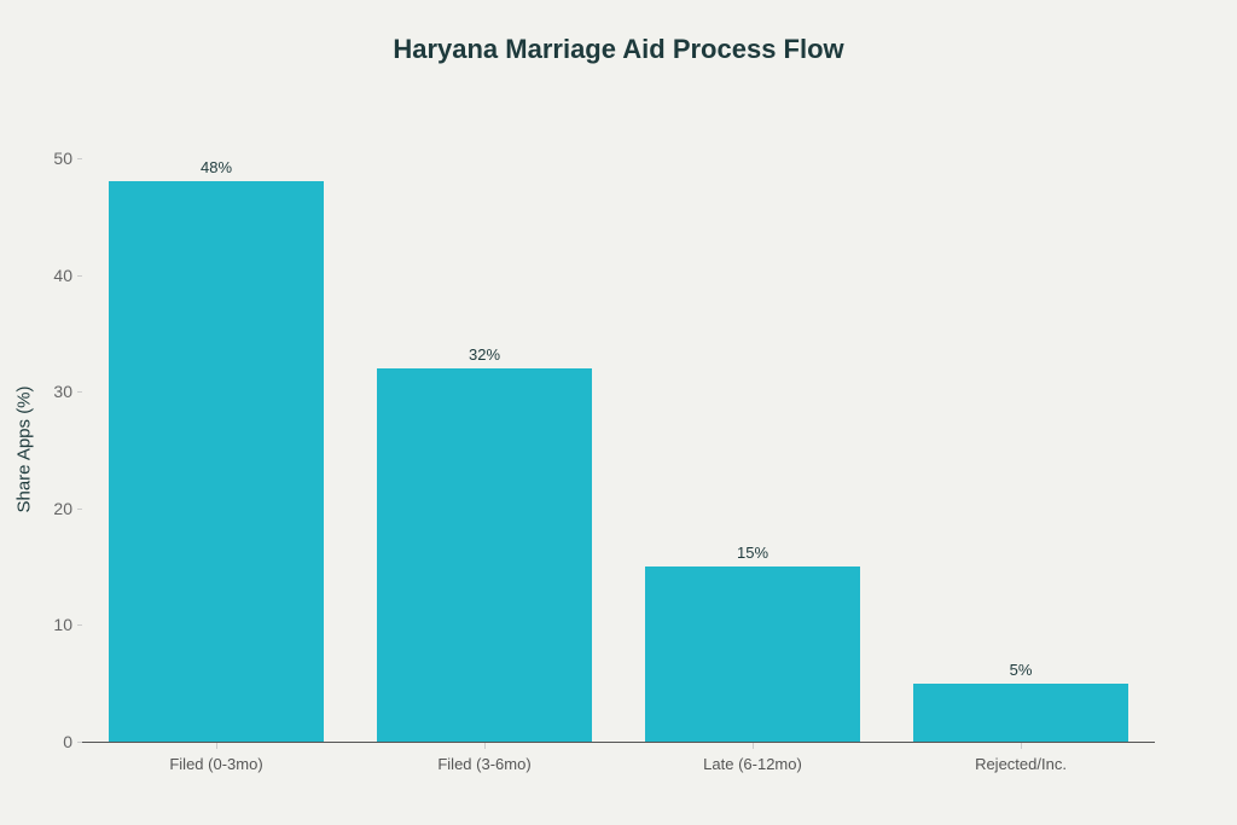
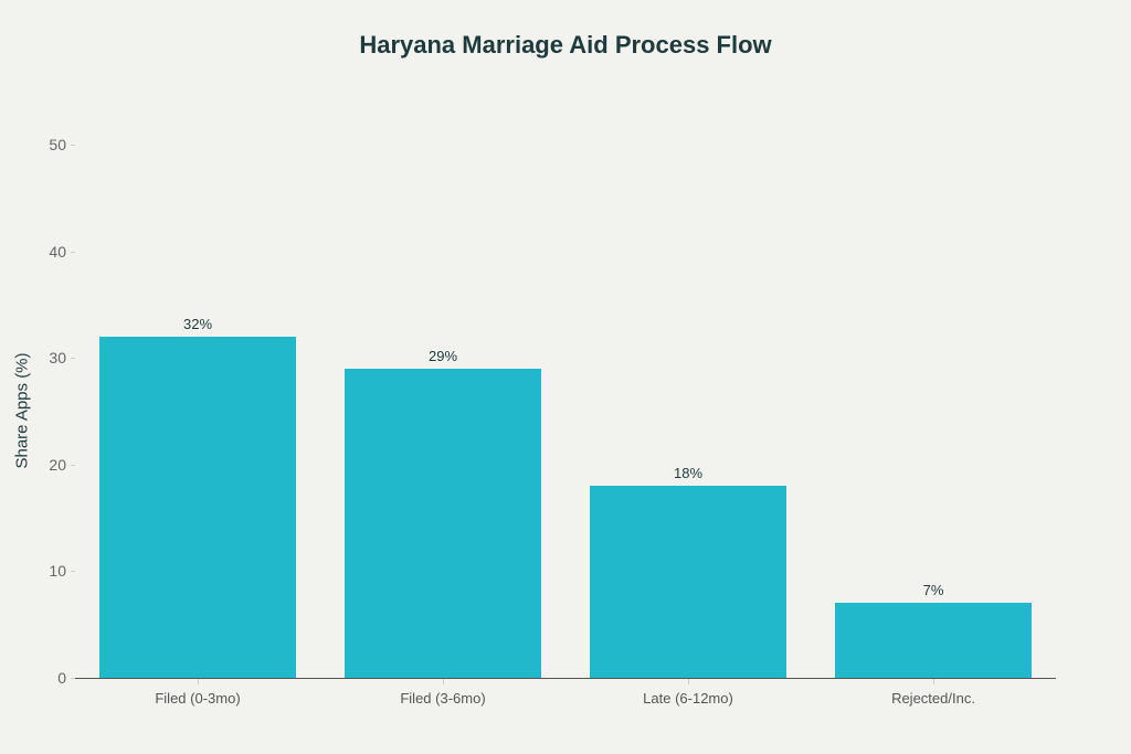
Filed (0-3mo): 48% -> 32%
Filed (3-6mo): 32% -> 29%
Late (6-12mo): 15% -> 18%
Rejected/Inc.: 5% -> 7%
